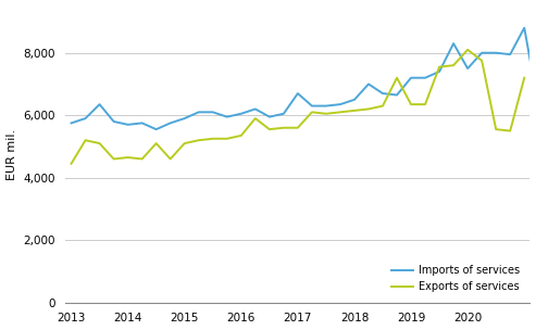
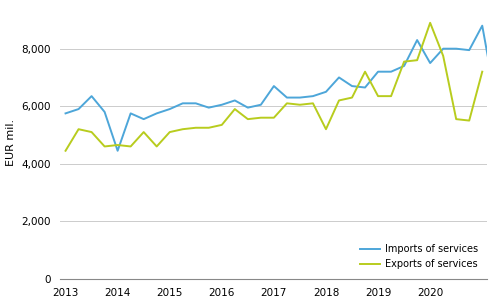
Imports of services/2014: 5,700 -> 4,450
Exports of services/2018: 6,150 -> 5,200
Exports of services/2020: 8,100 -> 8,900
